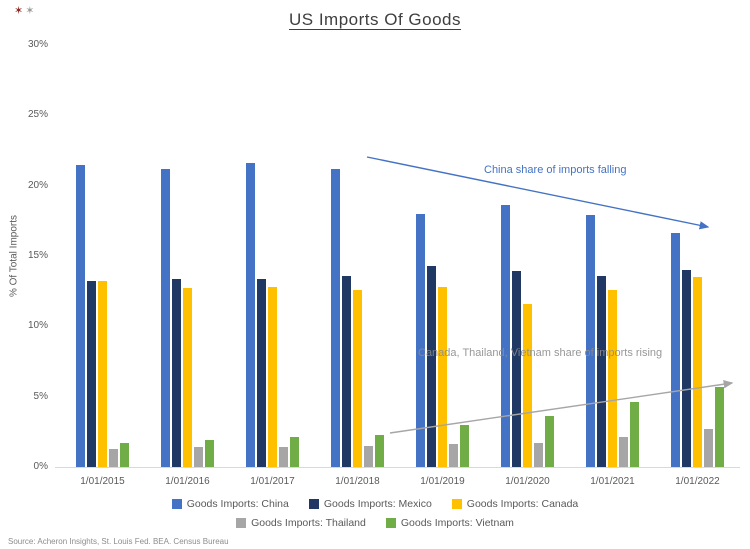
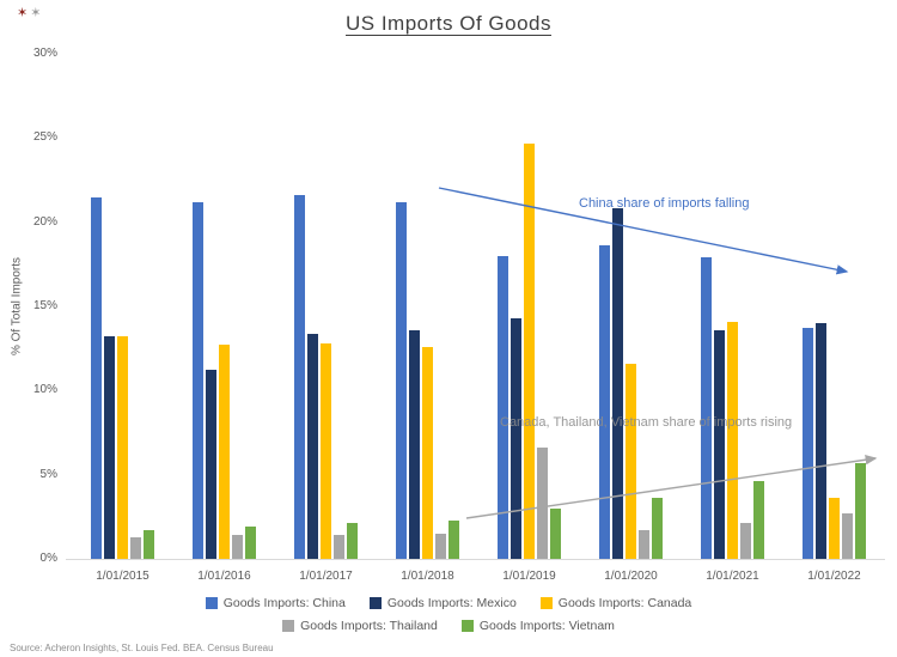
Goods Imports: Mexico/1/01/2016: 13.4% -> 11.2%
Goods Imports: Canada/1/01/2019: 12.8% -> 24.7%
Goods Imports: Thailand/1/01/2019: 1.6% -> 6.6%
Goods Imports: Mexico/1/01/2020: 13.9% -> 20.8%
Goods Imports: Canada/1/01/2021: 12.6% -> 14.1%
Goods Imports: China/1/01/2022: 16.6% -> 13.7%
Goods Imports: Canada/1/01/2022: 13.5% -> 3.6%
